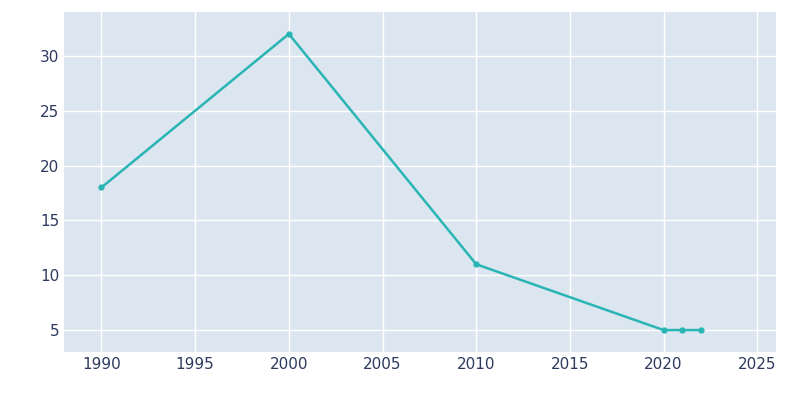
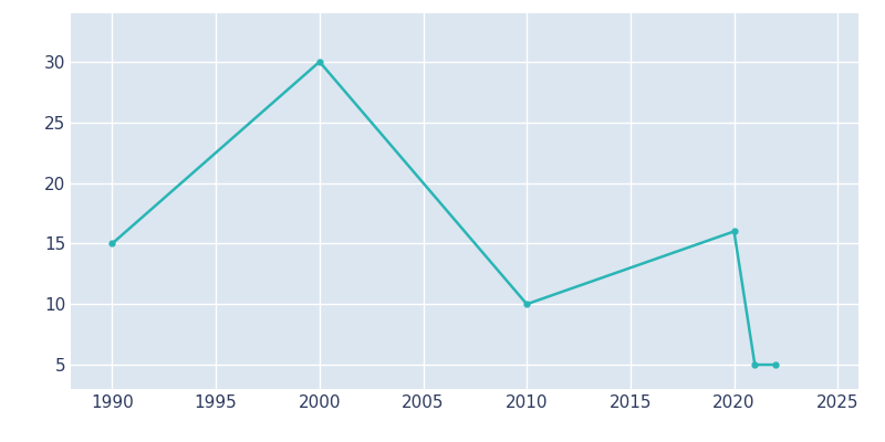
1990: 18 -> 15
2000: 32 -> 30
2010: 11 -> 10
2020: 5 -> 16
